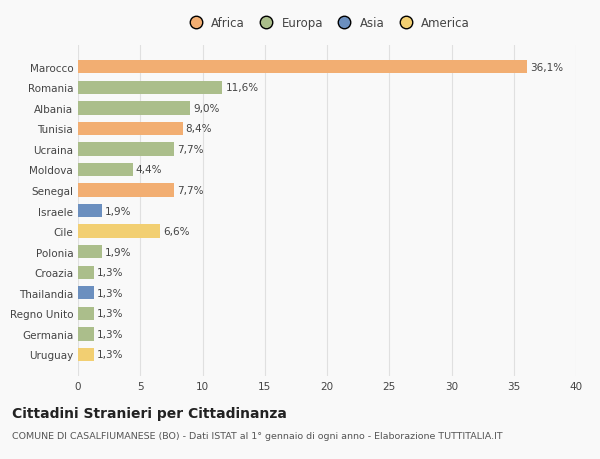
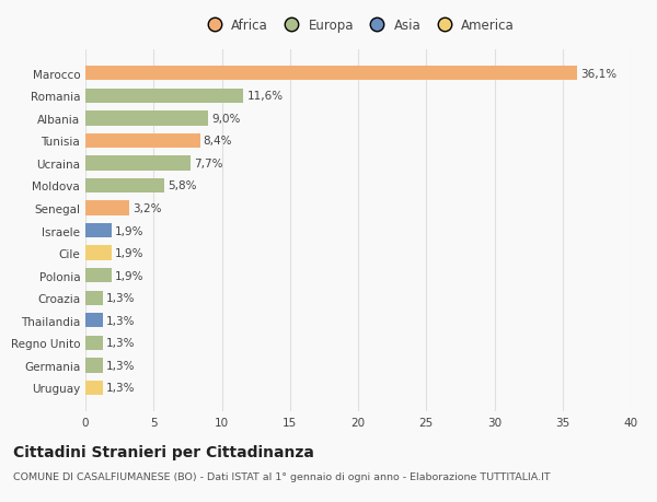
Moldova: 4,4% -> 5,8%
Senegal: 7,7% -> 3,2%
Cile: 6,6% -> 1,9%
